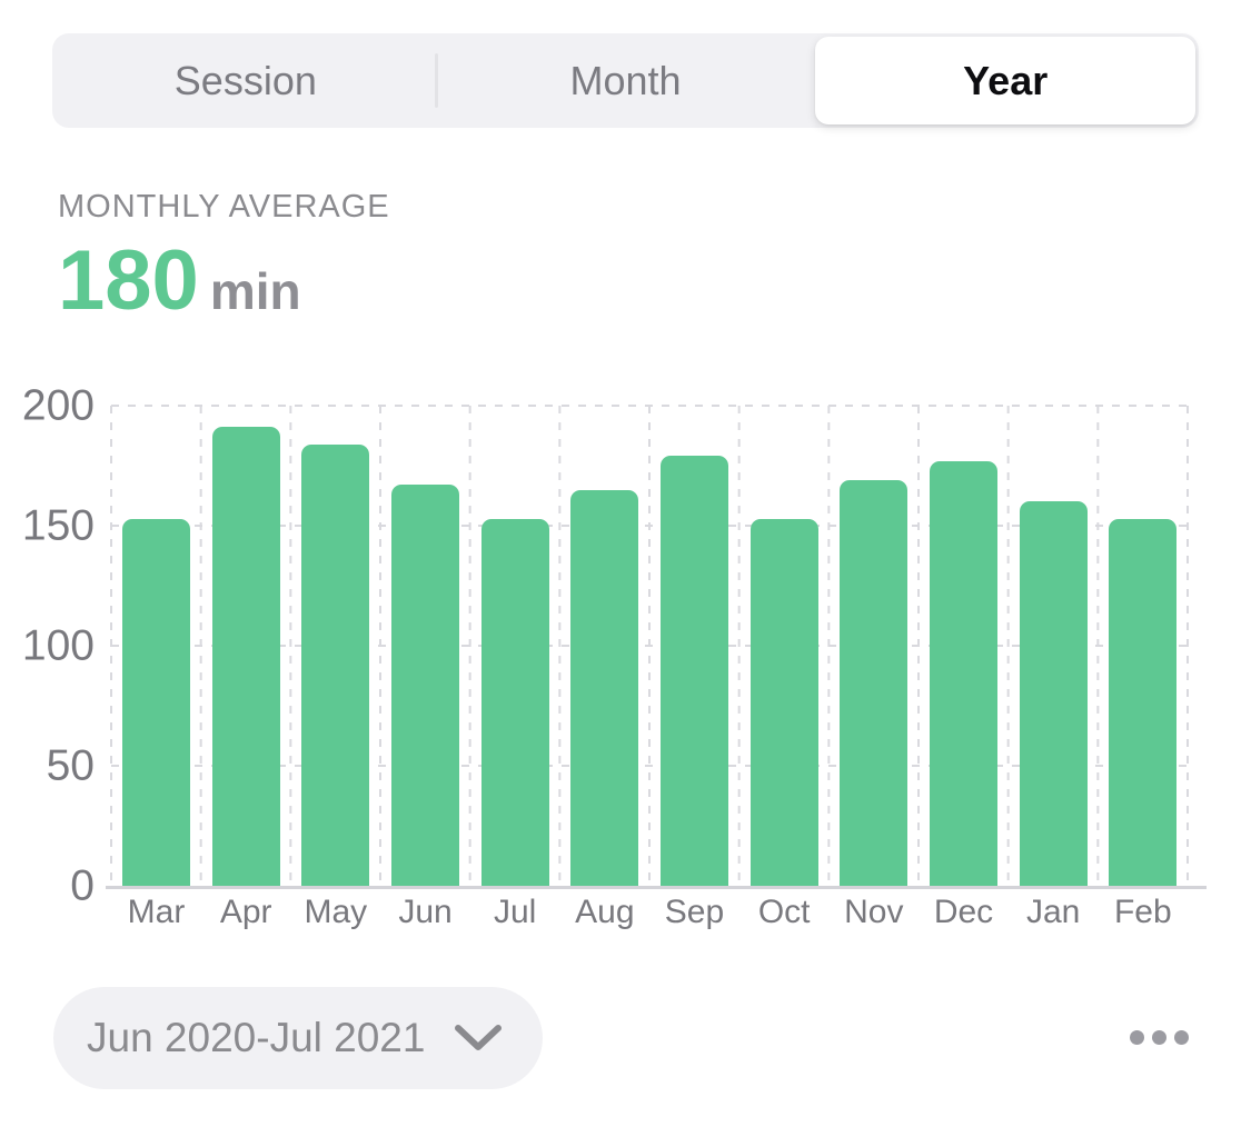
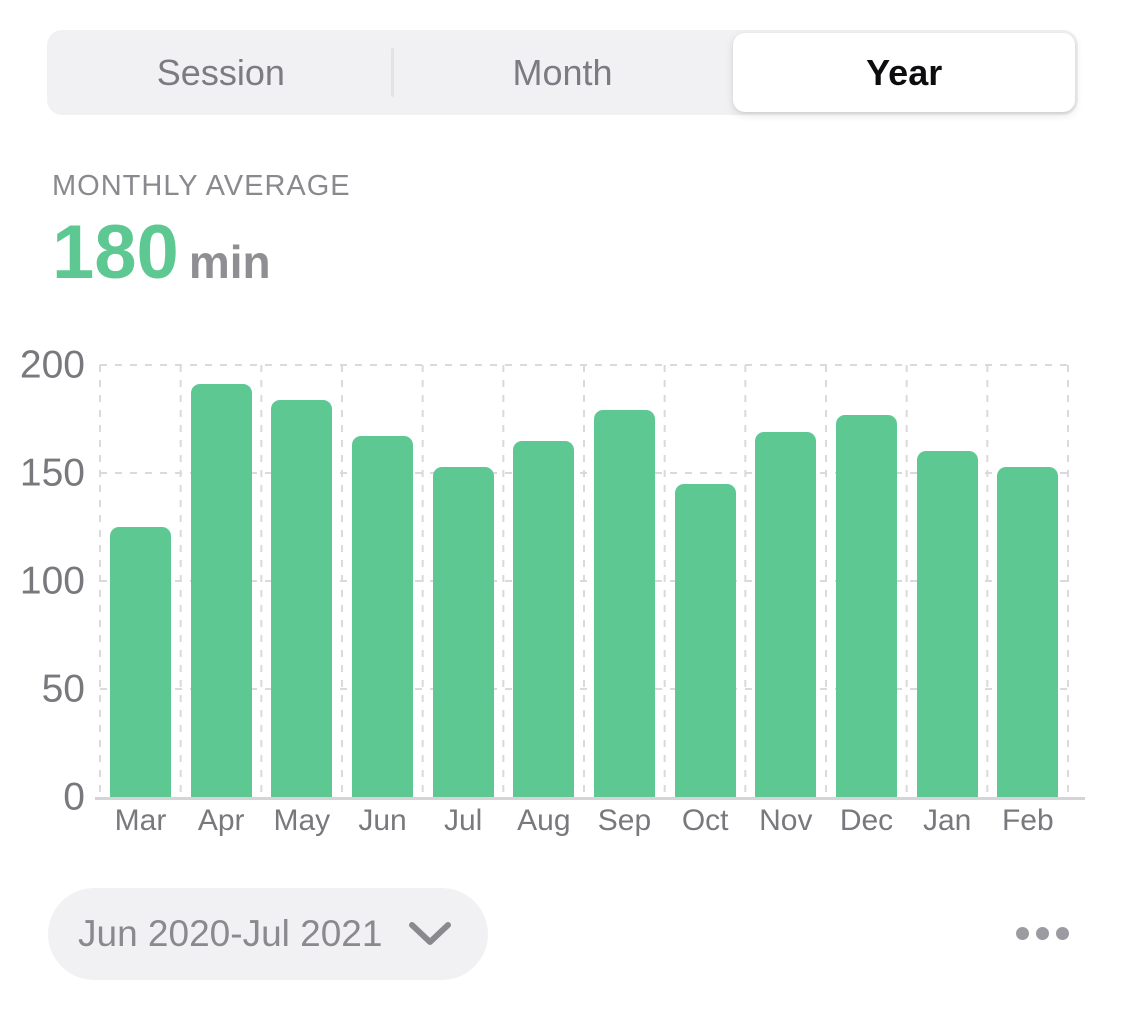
Mar: 153 -> 125
Oct: 153 -> 145
